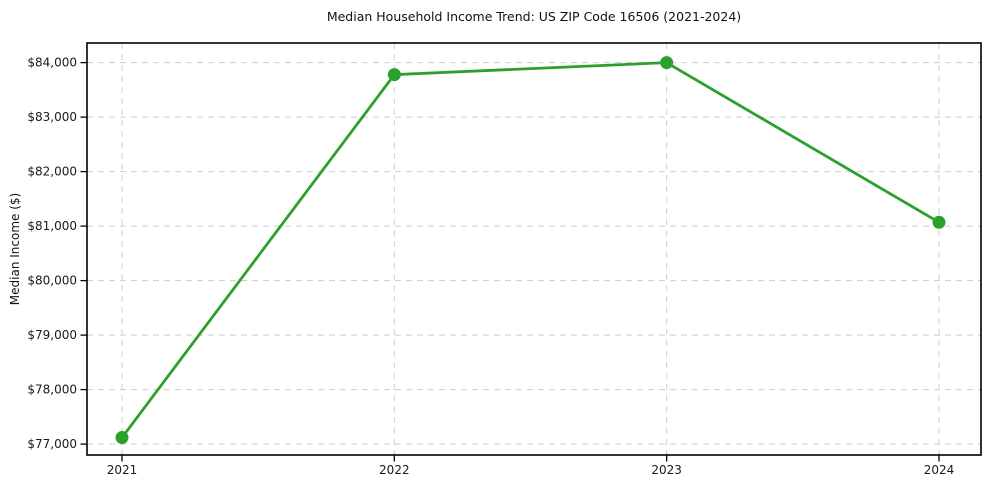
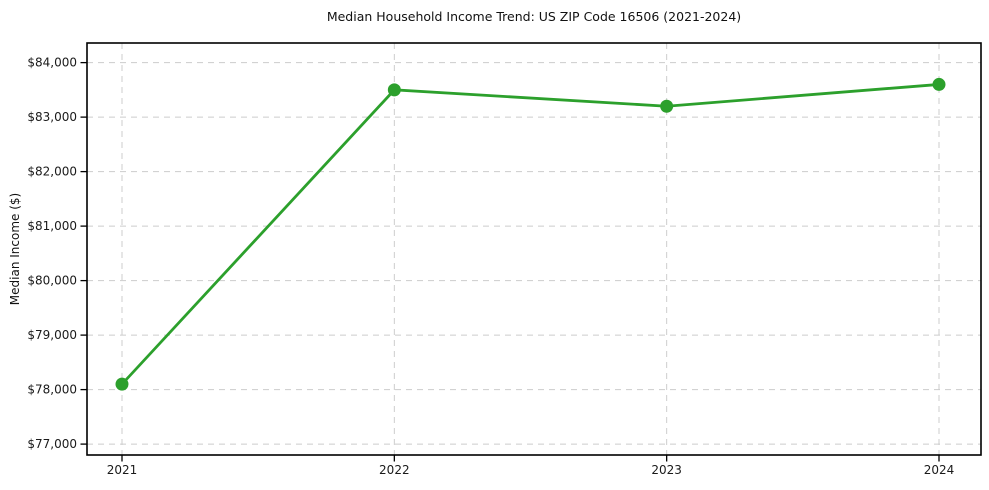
2021: $77100 -> $78100
2022: $83800 -> $83500
2023: $84000 -> $83200
2024: $81100 -> $83600
